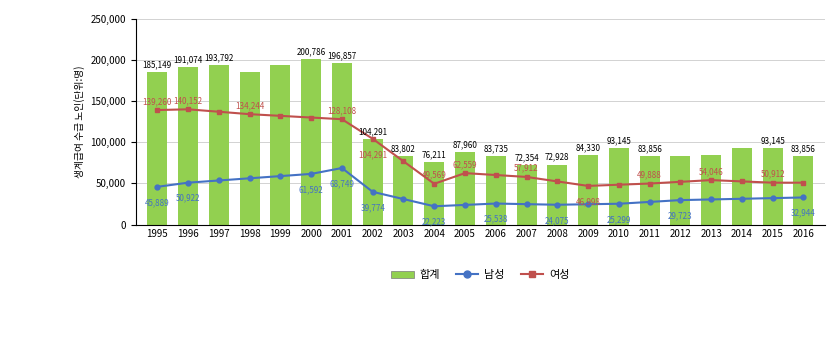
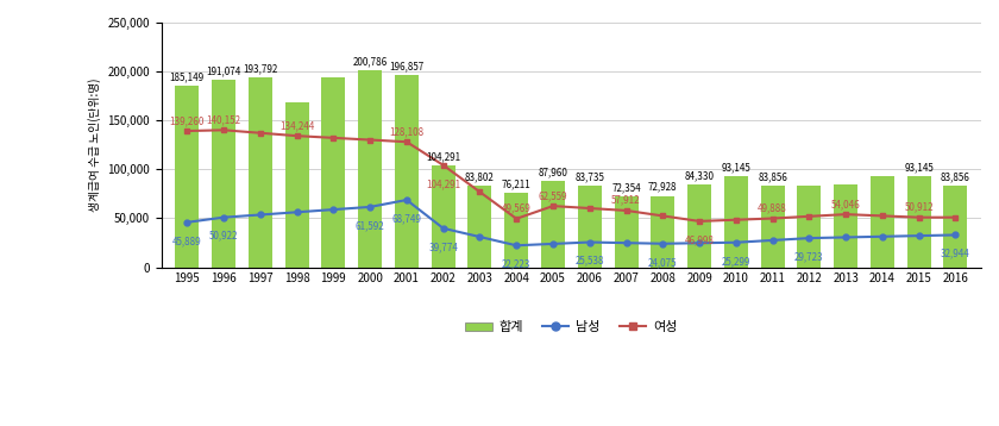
합계/1998: 185,000 -> 168,000
